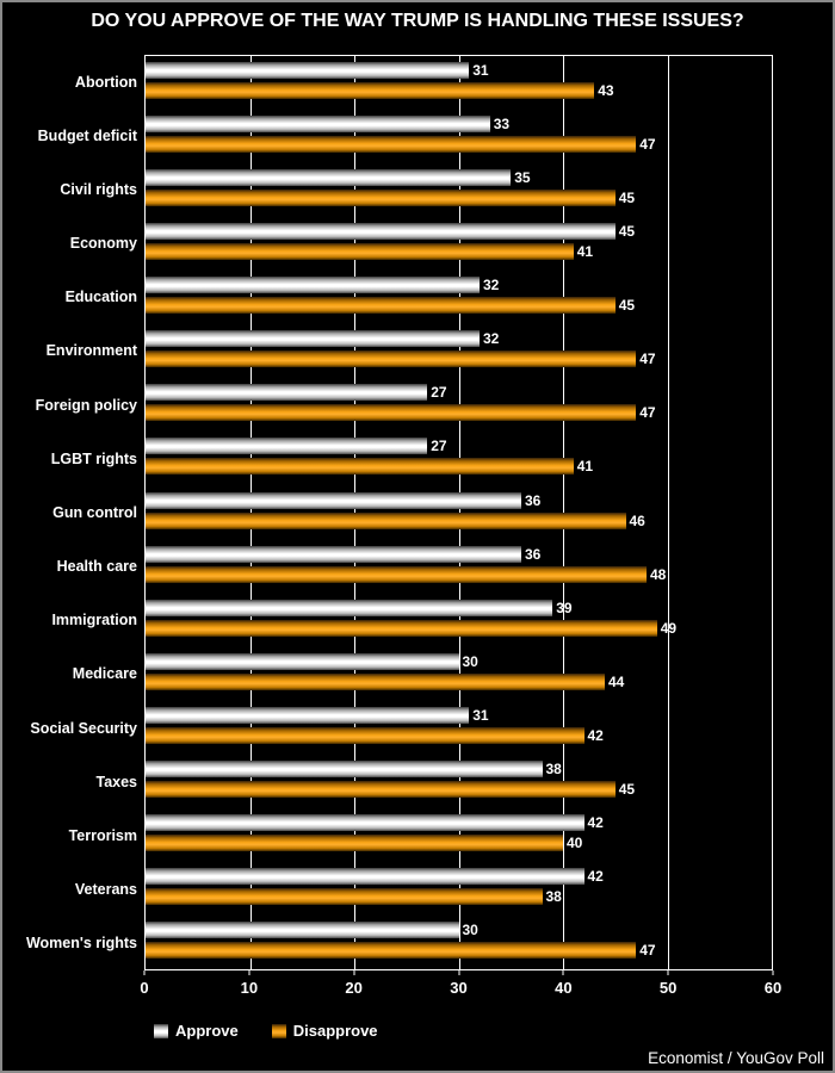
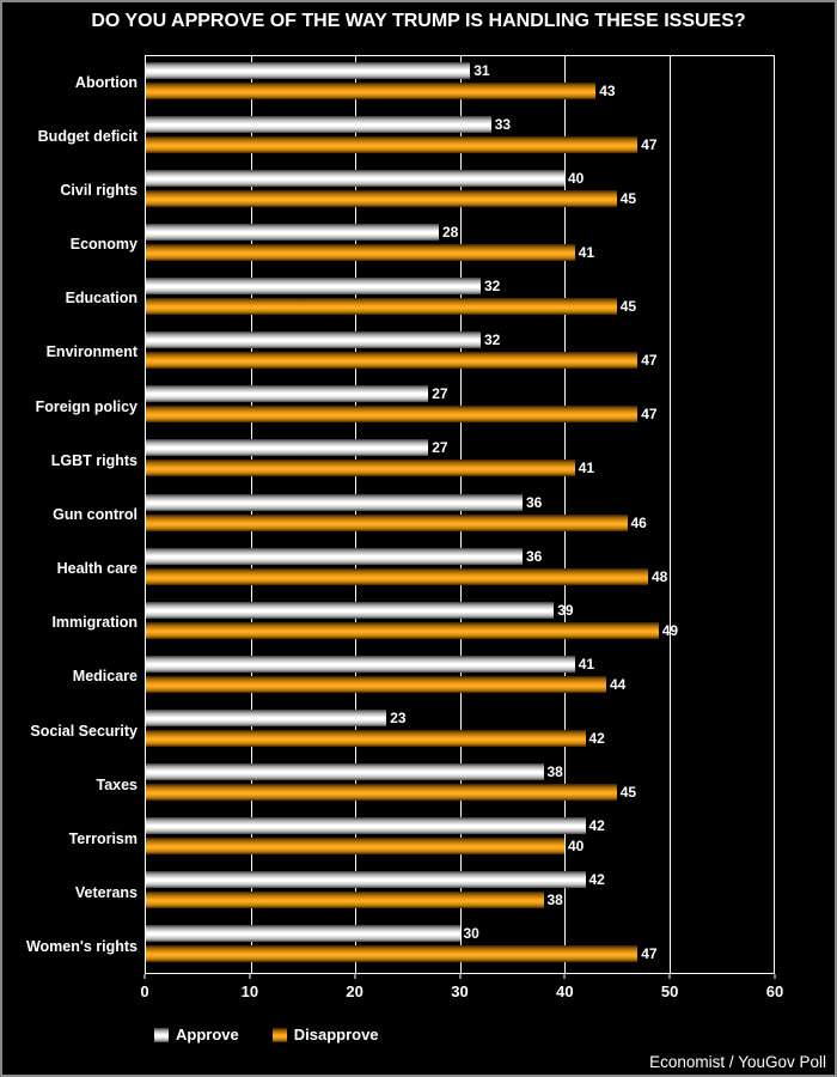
Approve/Civil rights: 35 -> 40
Approve/Economy: 45 -> 28
Approve/Medicare: 30 -> 41
Approve/Social Security: 31 -> 23
